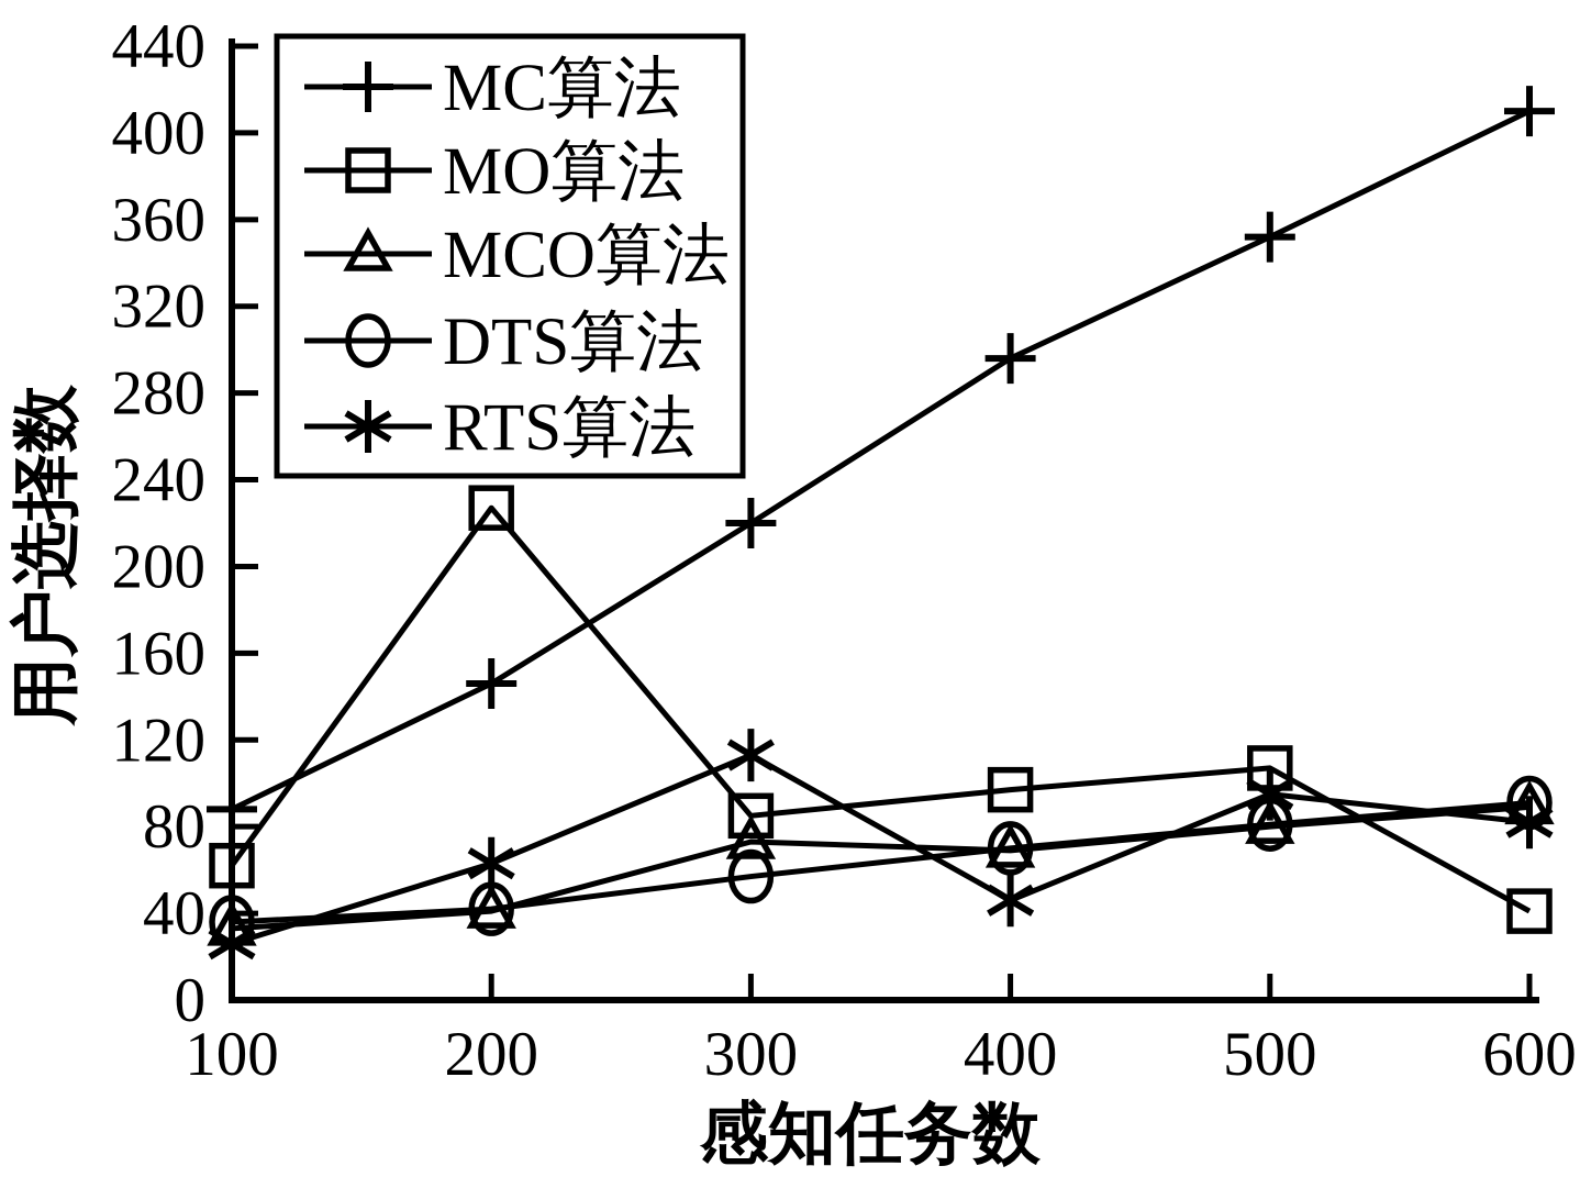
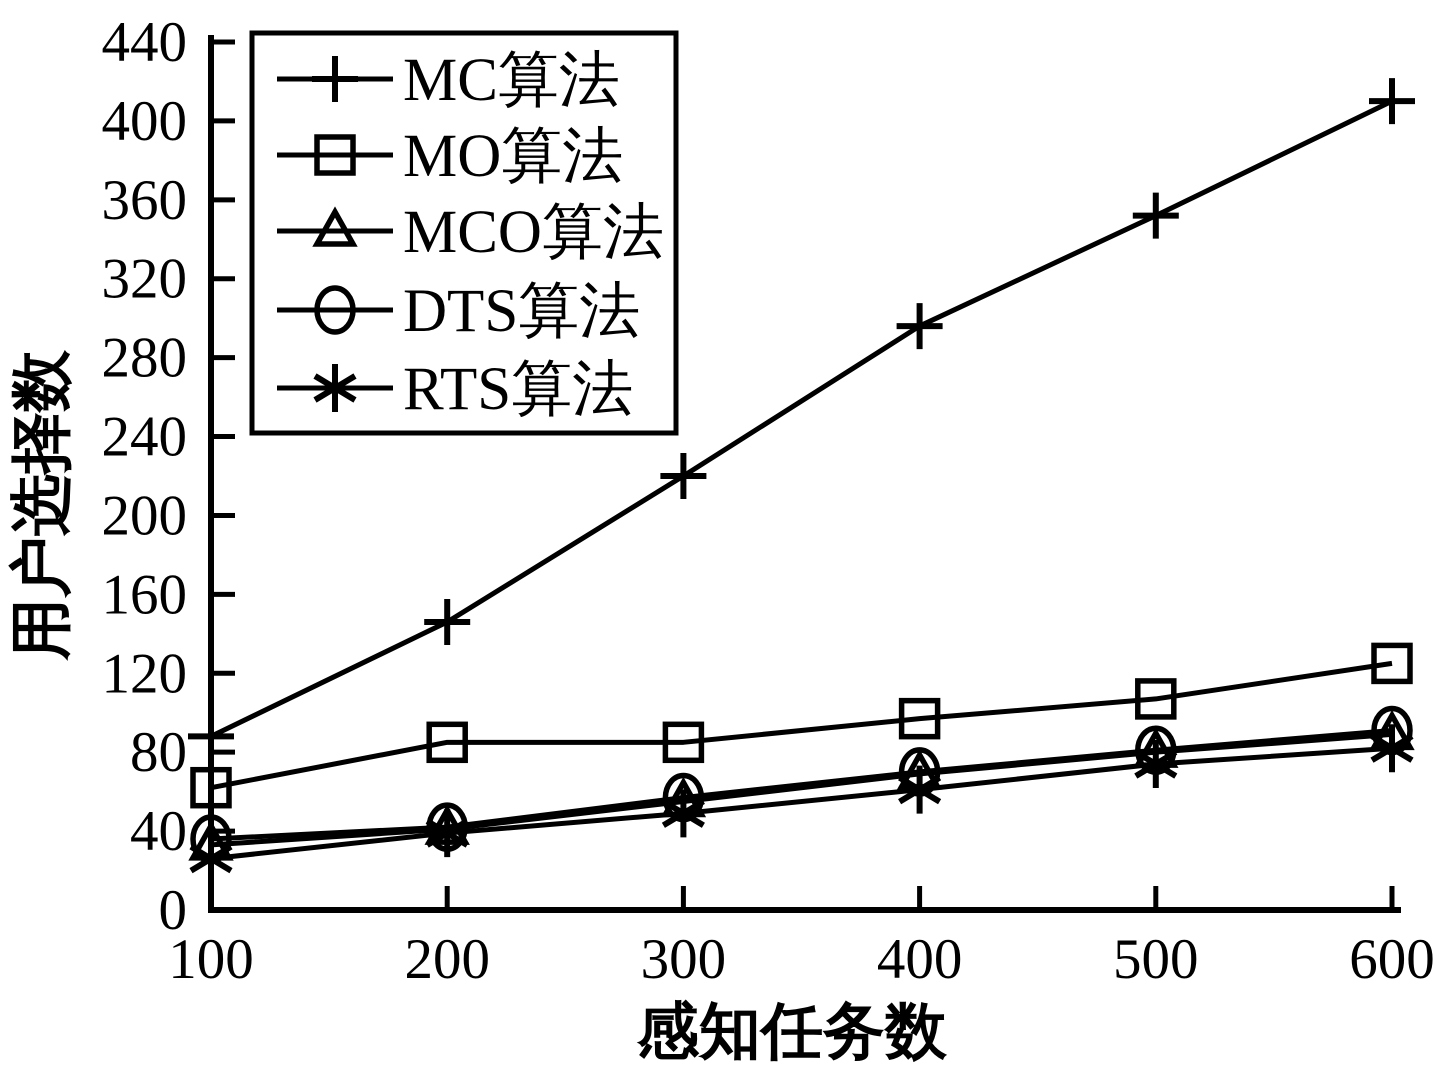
MO算法/200: 227 -> 85
RTS算法/200: 63 -> 39
MCO算法/300: 73 -> 55
RTS算法/300: 113 -> 49
RTS算法/400: 46 -> 61
RTS算法/500: 95 -> 74
MO算法/600: 41 -> 125
